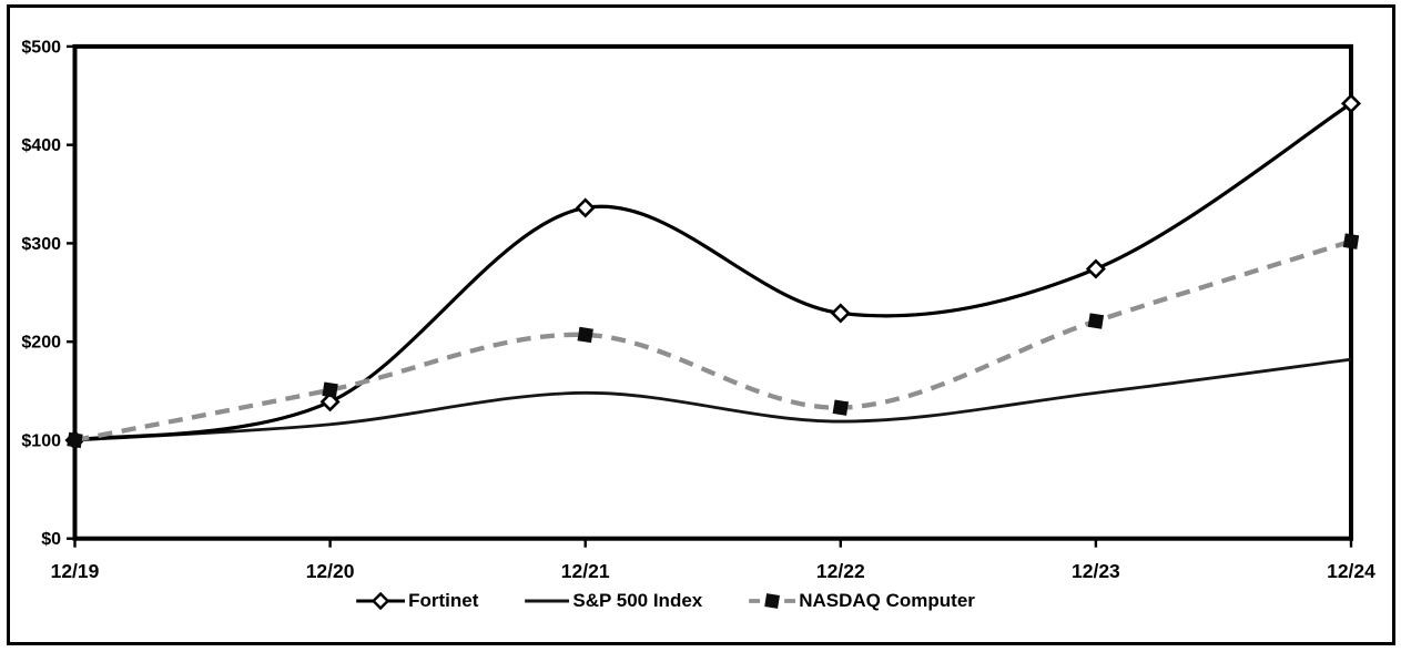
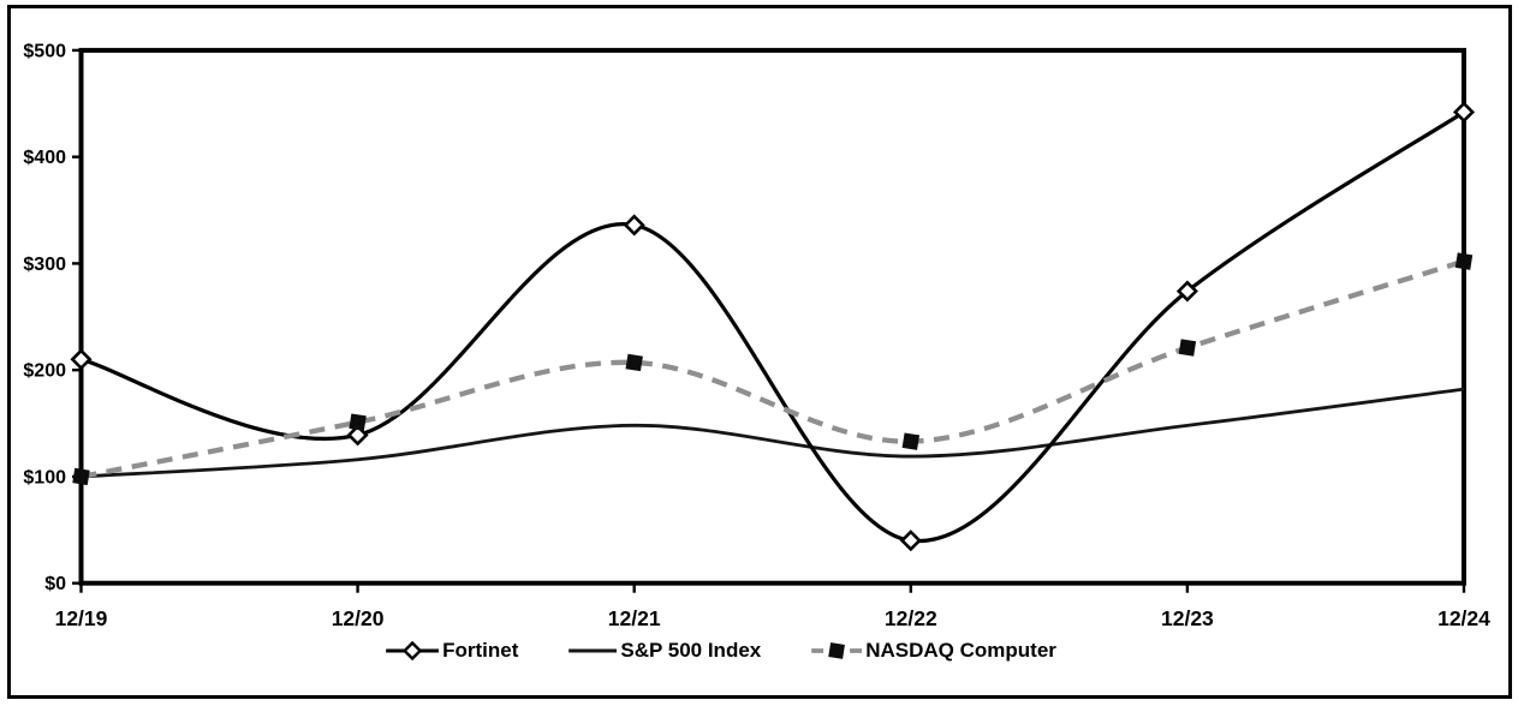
Fortinet/12/19: $100 -> $210
Fortinet/12/22: $230 -> $40
